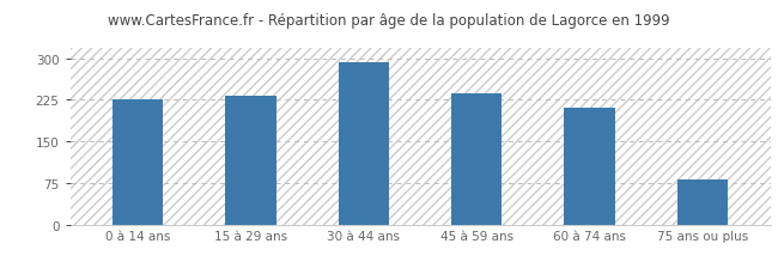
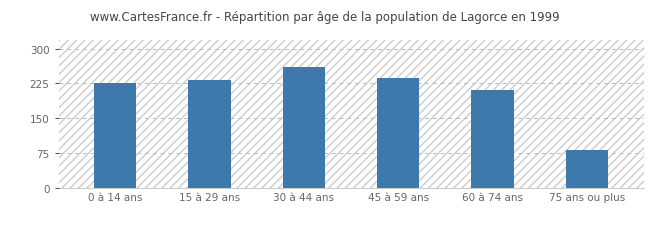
30 à 44 ans: 293 -> 260
